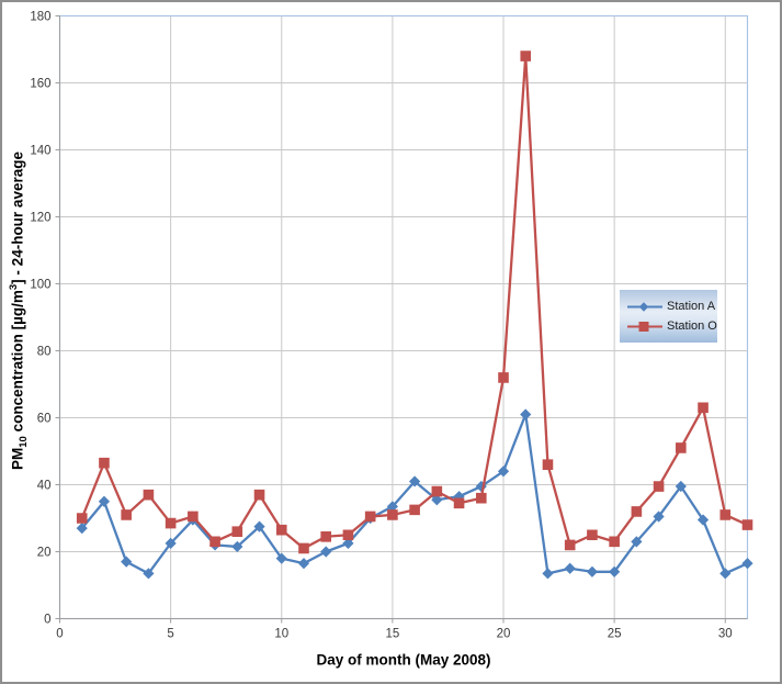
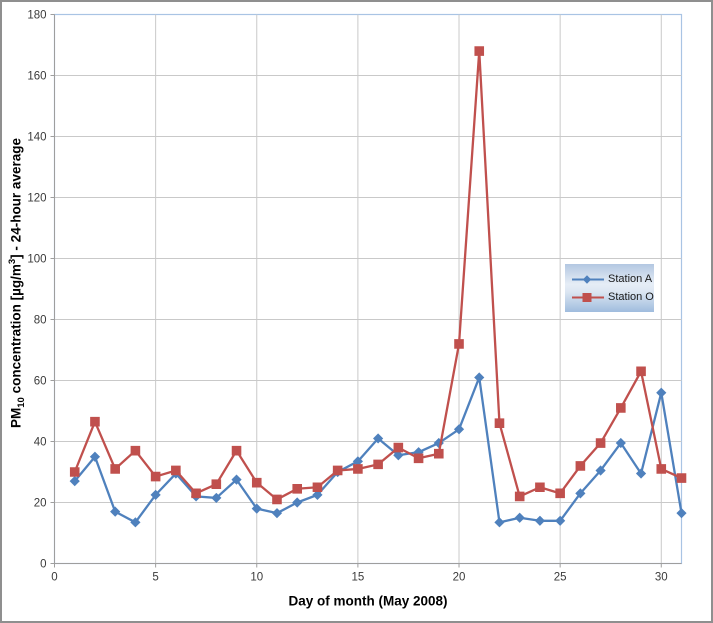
Station A/30: 14 -> 56
